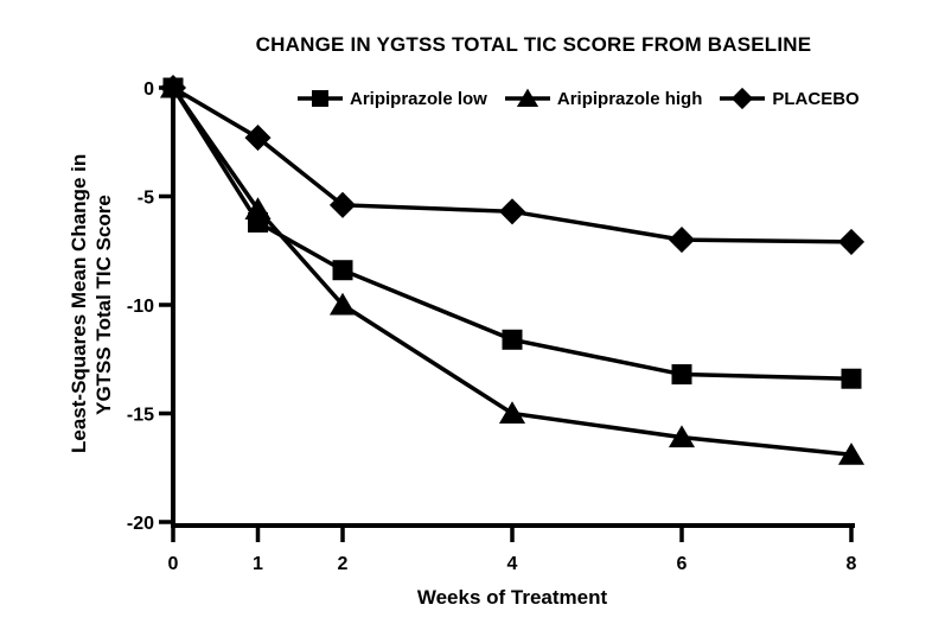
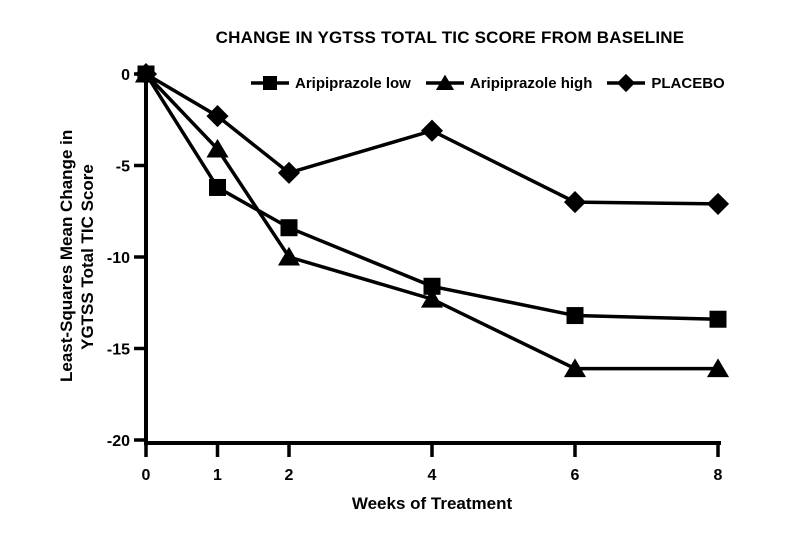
Aripiprazole high/1: -5.6 -> -4.1
Aripiprazole high/4: -15.0 -> -12.3
PLACEBO/4: -5.7 -> -3.1
Aripiprazole high/8: -16.9 -> -16.1
